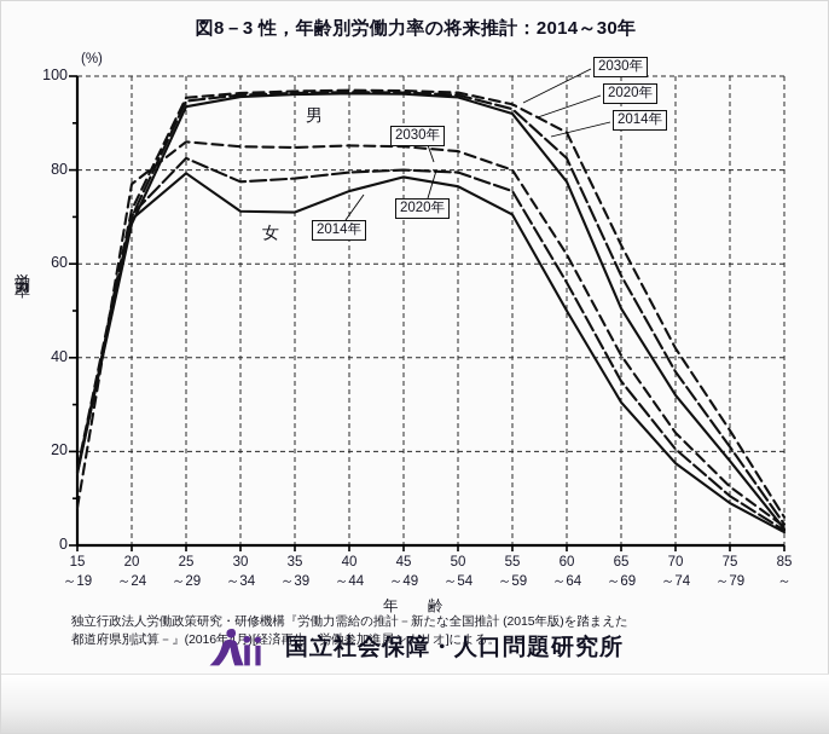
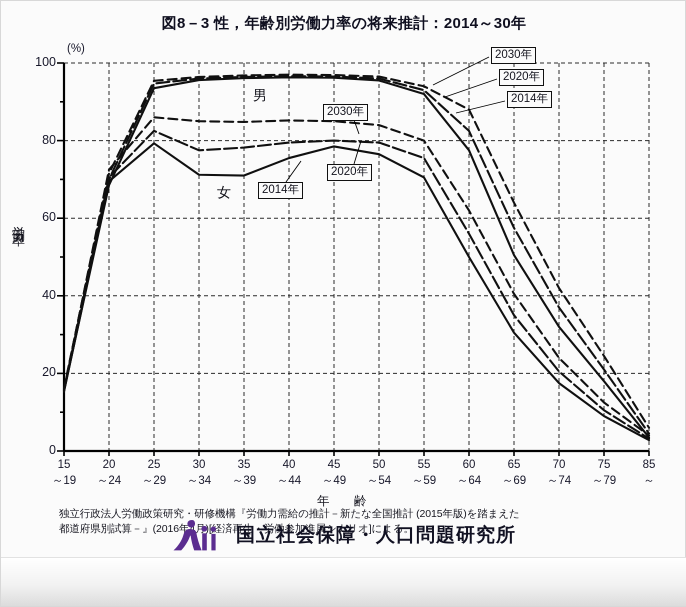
女 2030年/15～19: 8 -> 16
女 2030年/20～24: 77 -> 72
